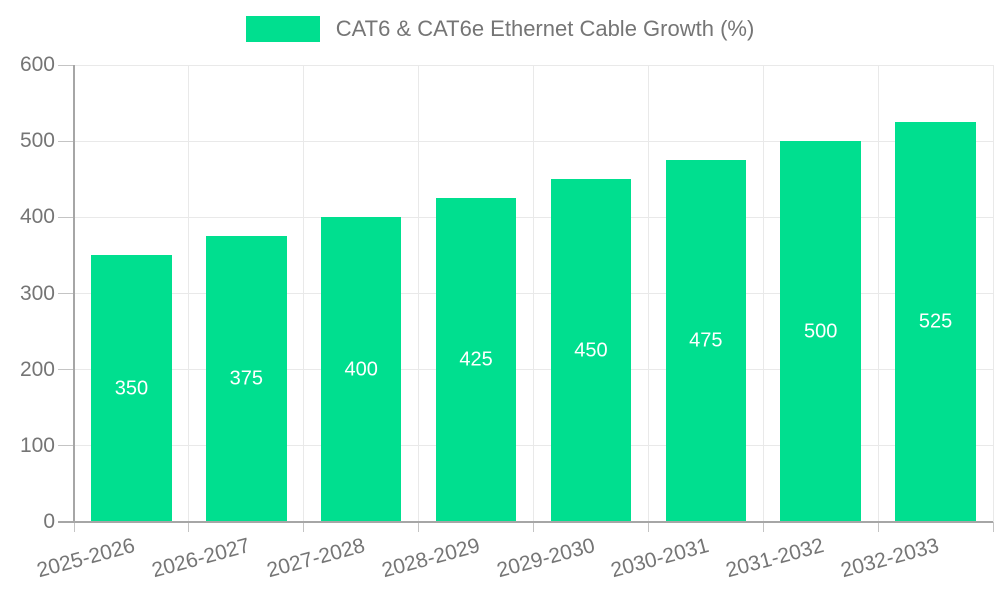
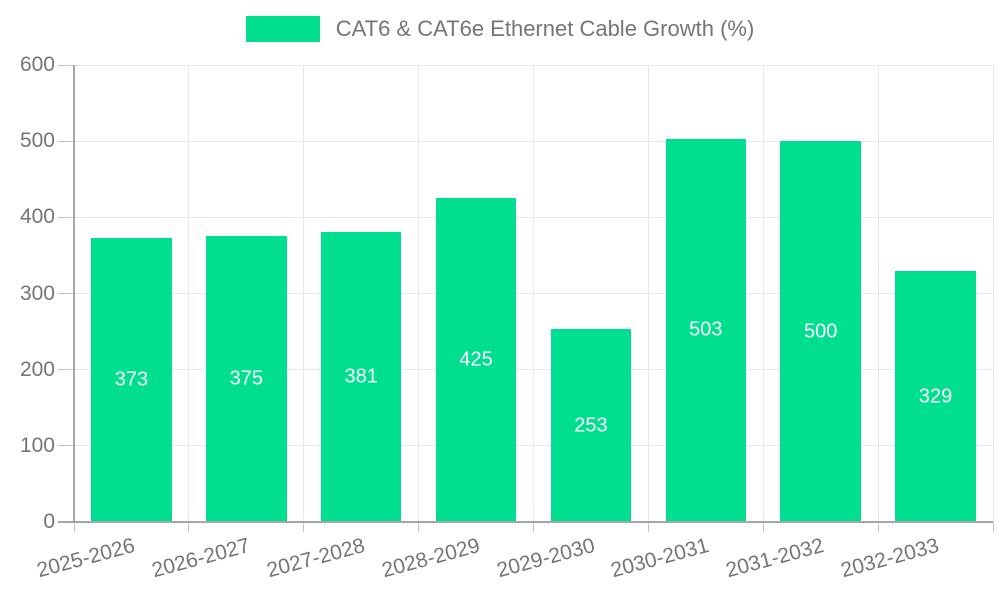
2025-2026: 350 -> 373
2027-2028: 400 -> 381
2029-2030: 450 -> 253
2030-2031: 475 -> 503
2032-2033: 525 -> 329
